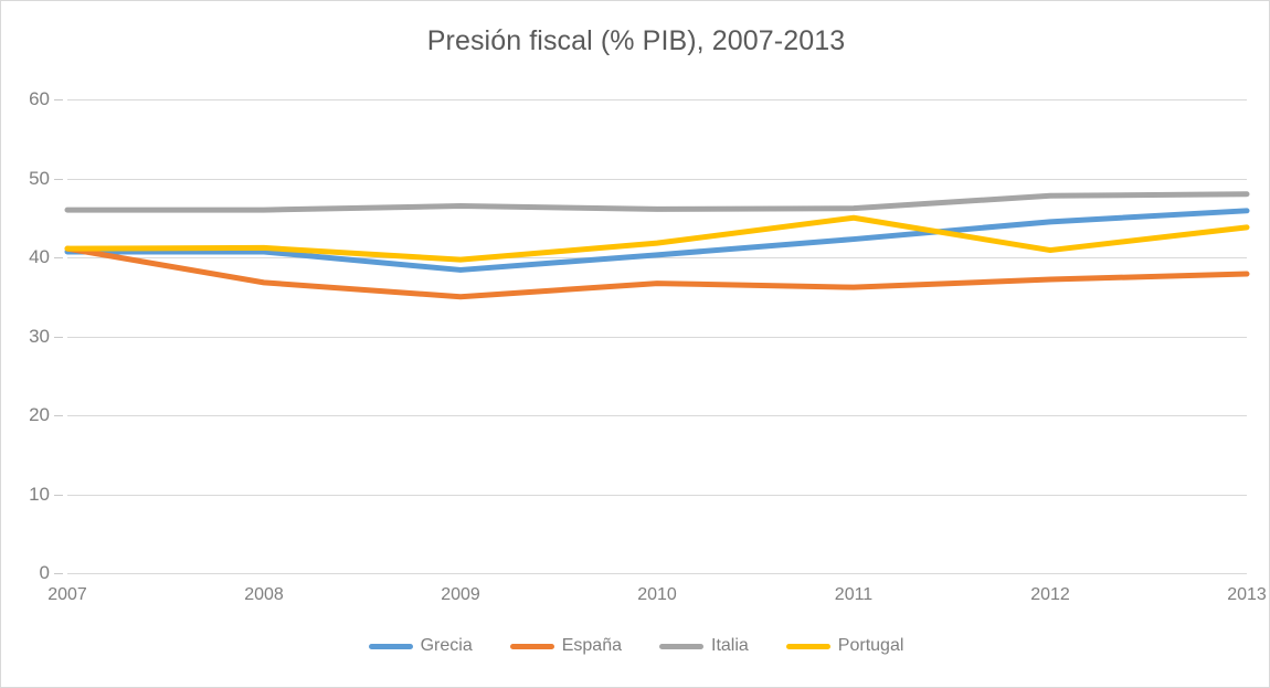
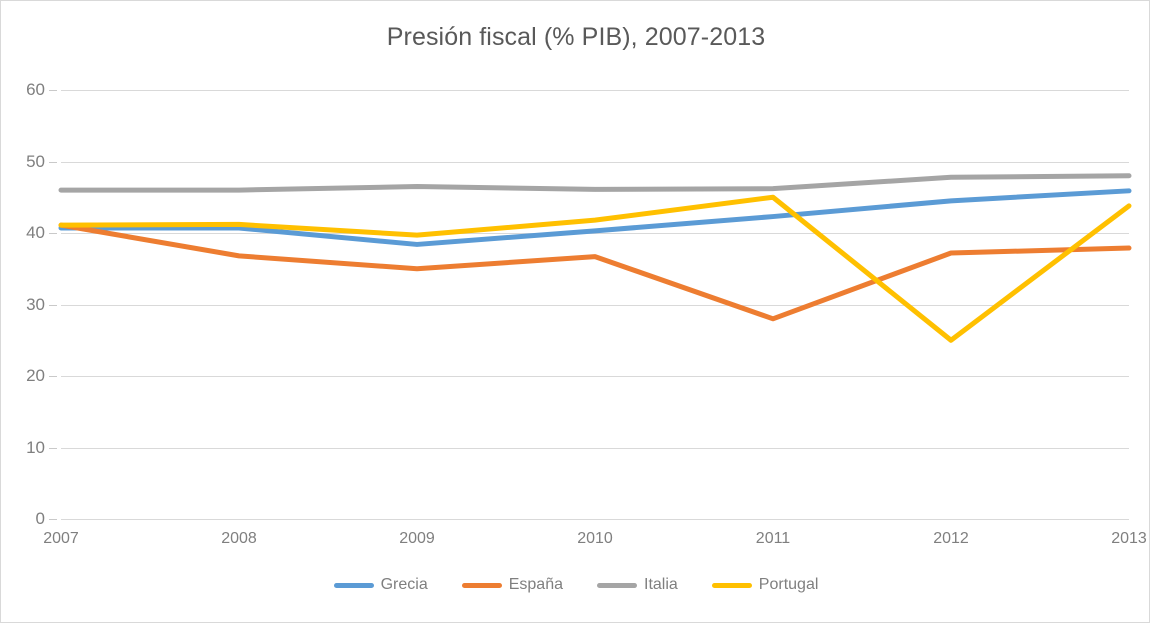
España/2011: 36 -> 28
Portugal/2012: 41 -> 25
